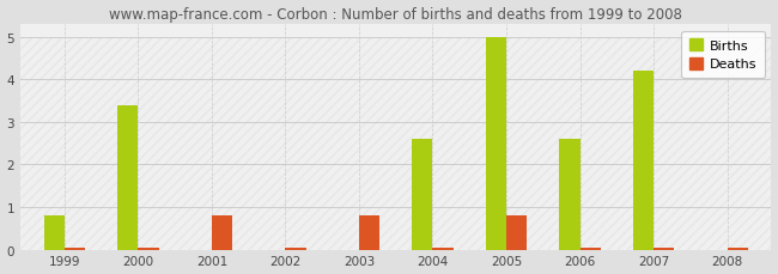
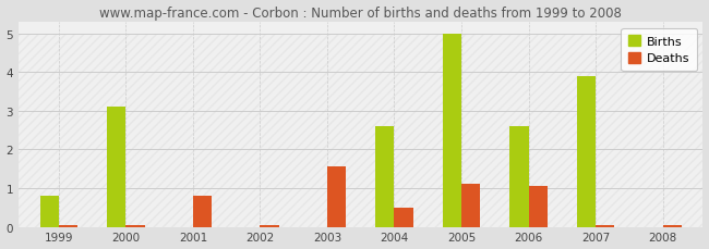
Births/2000: 3.4 -> 3.1
Deaths/2003: 0.80 -> 1.55
Deaths/2004: 0.04 -> 0.50
Deaths/2005: 0.80 -> 1.10
Deaths/2006: 0.04 -> 1.05
Births/2007: 4.2 -> 3.9
